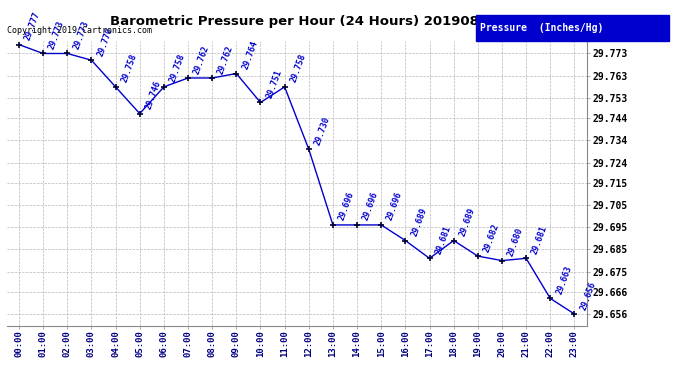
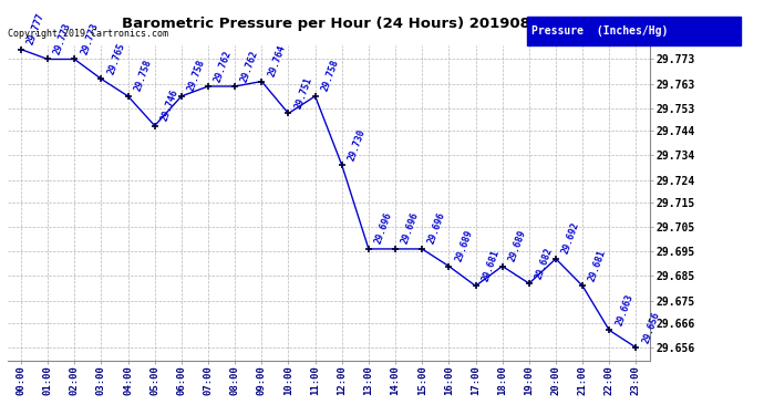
03:00: 29.770 -> 29.765
20:00: 29.680 -> 29.692
